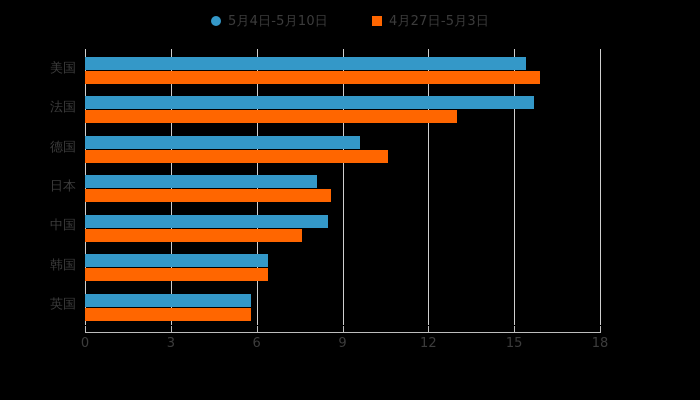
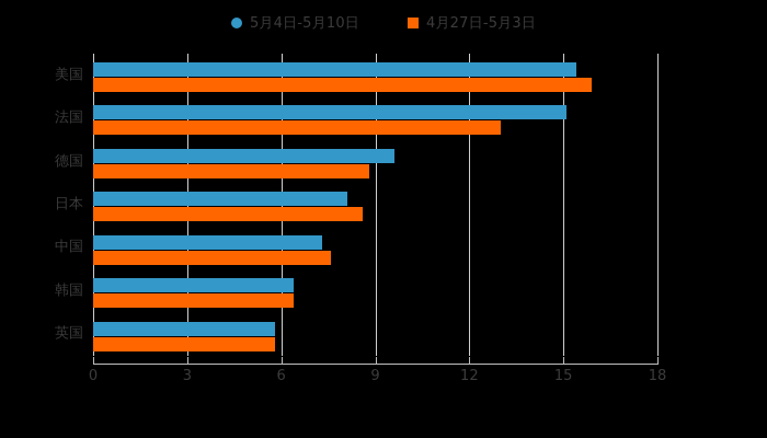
5月4日-5月10日/法国: 15.7 -> 15.1
4月27日-5月3日/德国: 10.6 -> 8.8
5月4日-5月10日/中国: 8.5 -> 7.3
